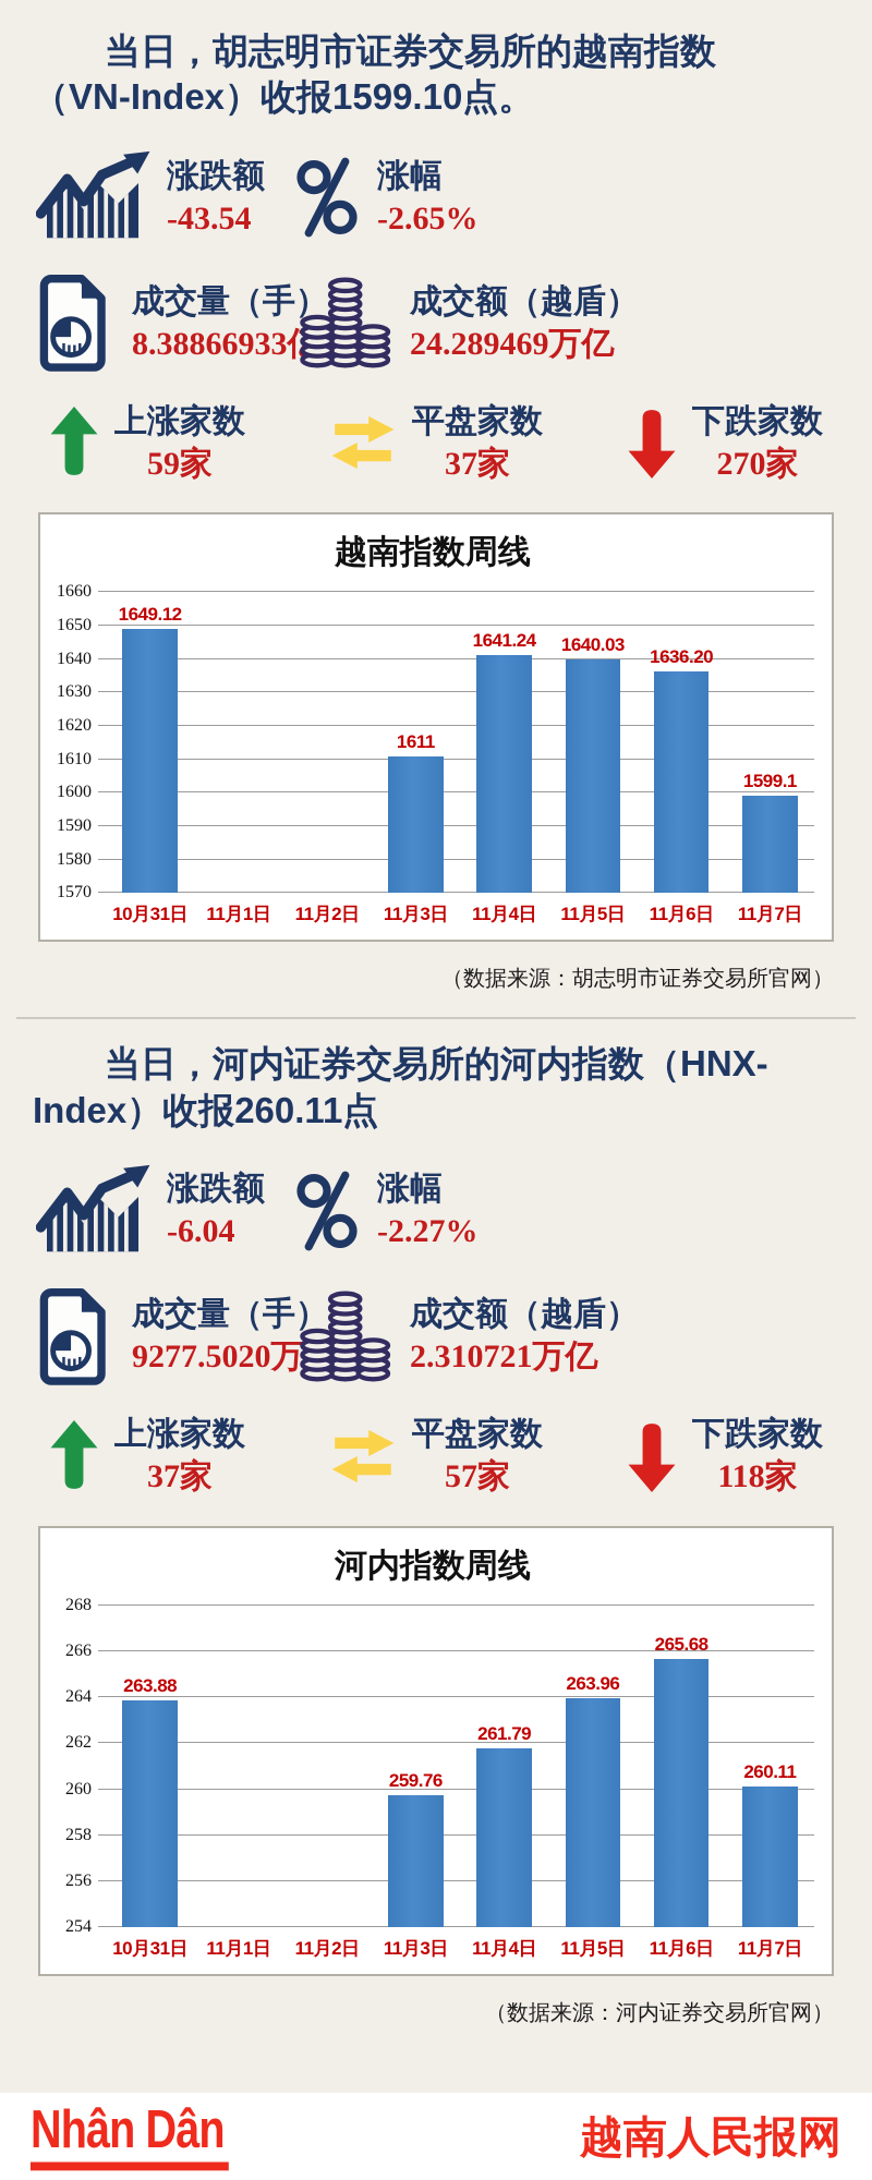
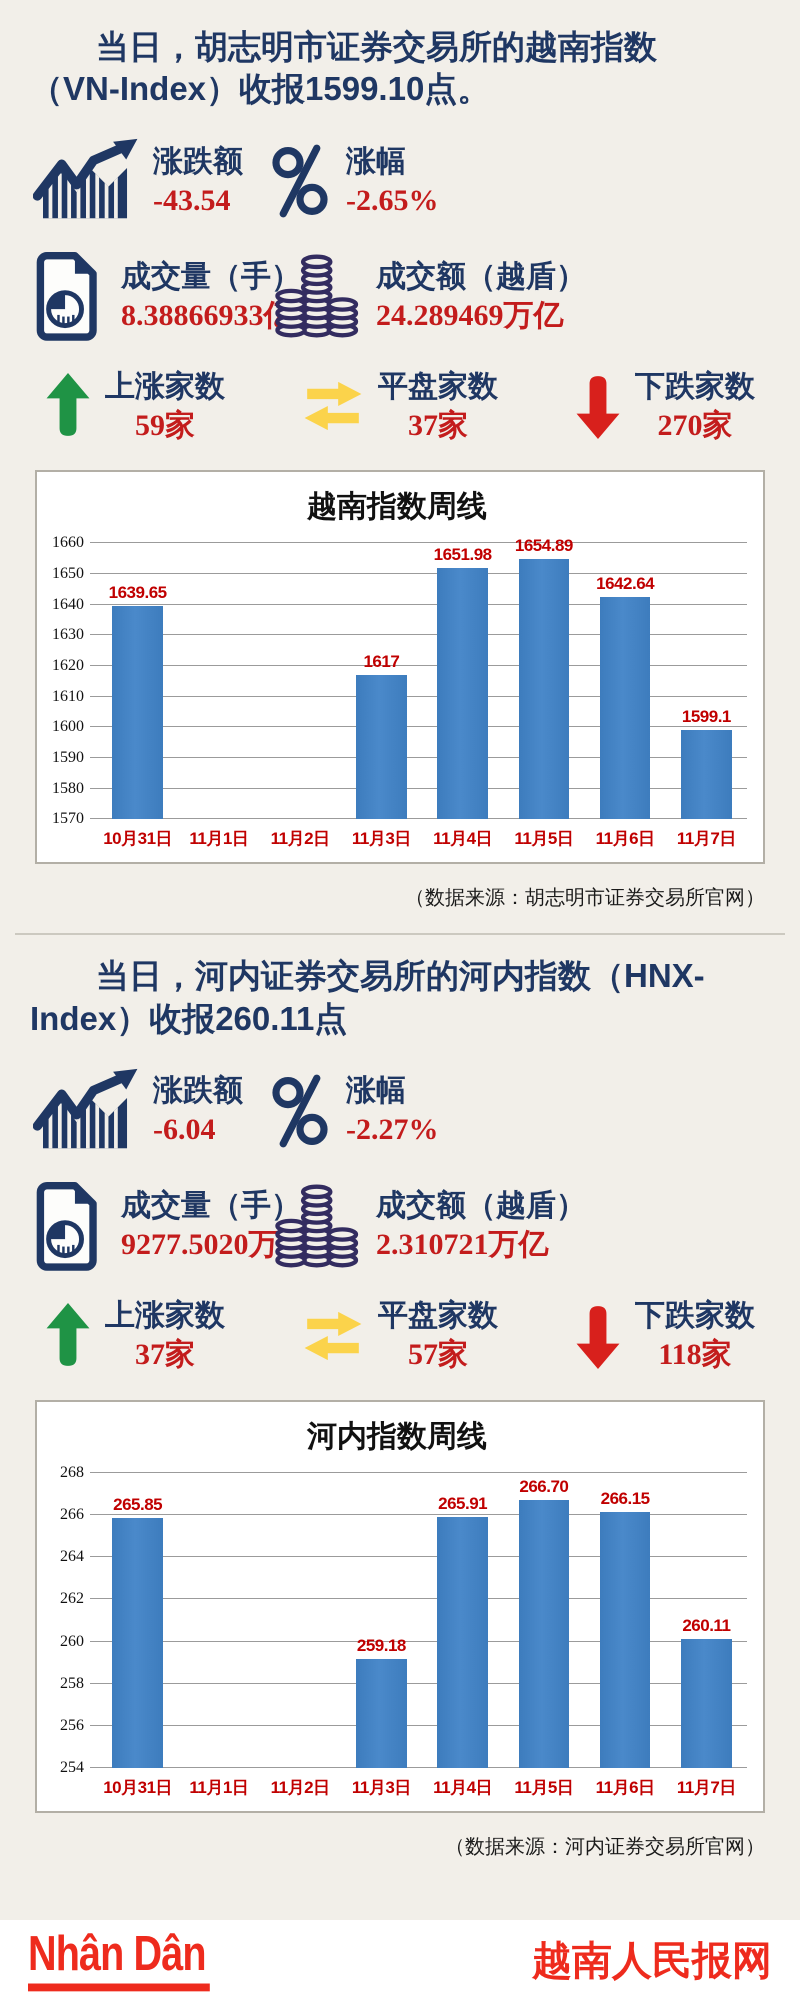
越南指数周线/10月31日: 1649.12 -> 1639.65
越南指数周线/11月3日: 1611 -> 1617
越南指数周线/11月4日: 1641.24 -> 1651.98
越南指数周线/11月5日: 1640.03 -> 1654.89
越南指数周线/11月6日: 1636.20 -> 1642.64
河内指数周线/10月31日: 263.88 -> 265.85
河内指数周线/11月3日: 259.76 -> 259.18
河内指数周线/11月4日: 261.79 -> 265.91
河内指数周线/11月5日: 263.96 -> 266.70
河内指数周线/11月6日: 265.68 -> 266.15
